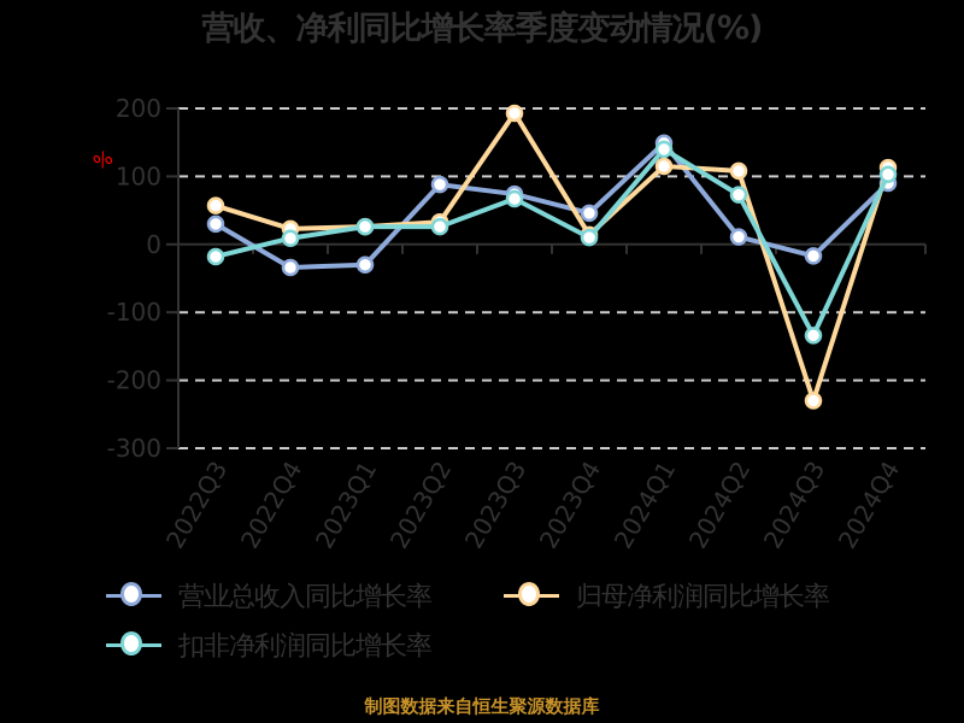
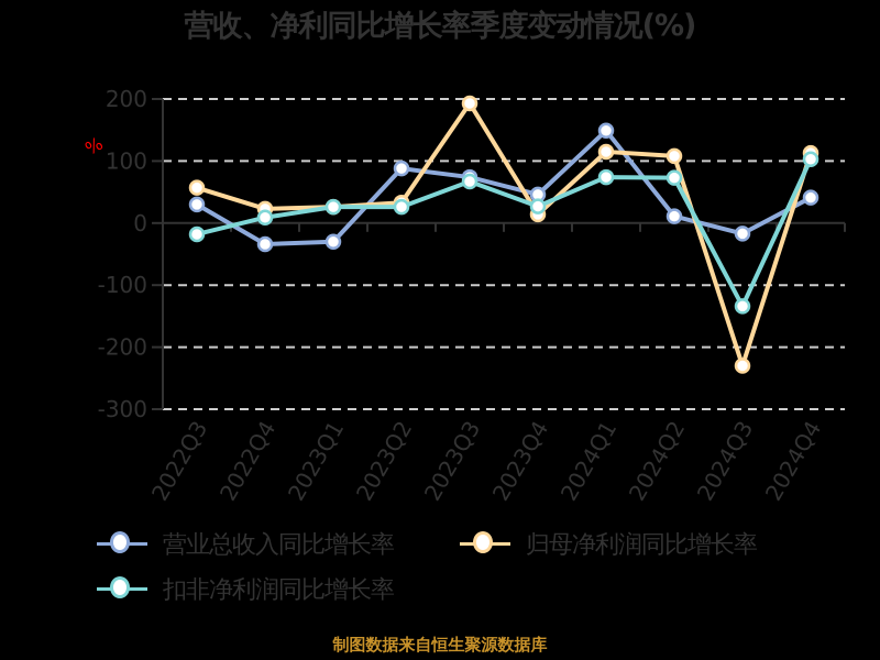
扣非净利润同比增长率/2023Q4: 10 -> 30
扣非净利润同比增长率/2024Q1: 140 -> 70
营业总收入同比增长率/2024Q4: 90 -> 40
